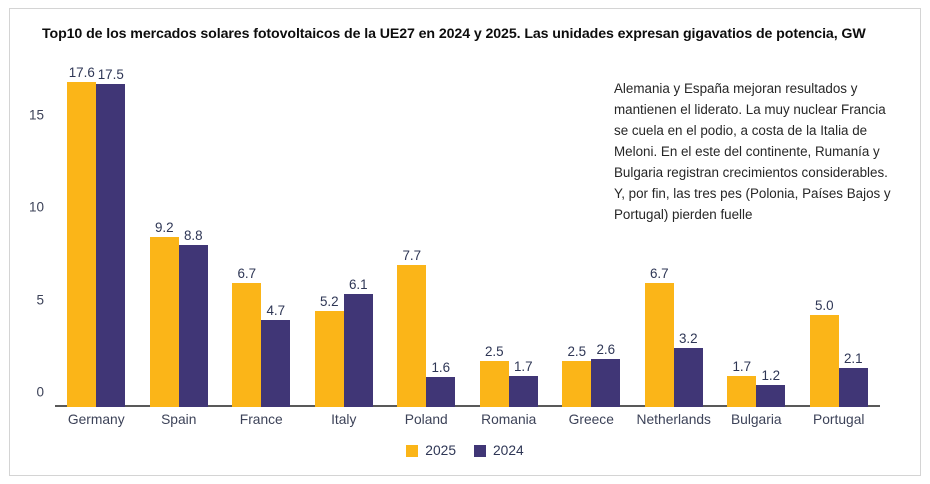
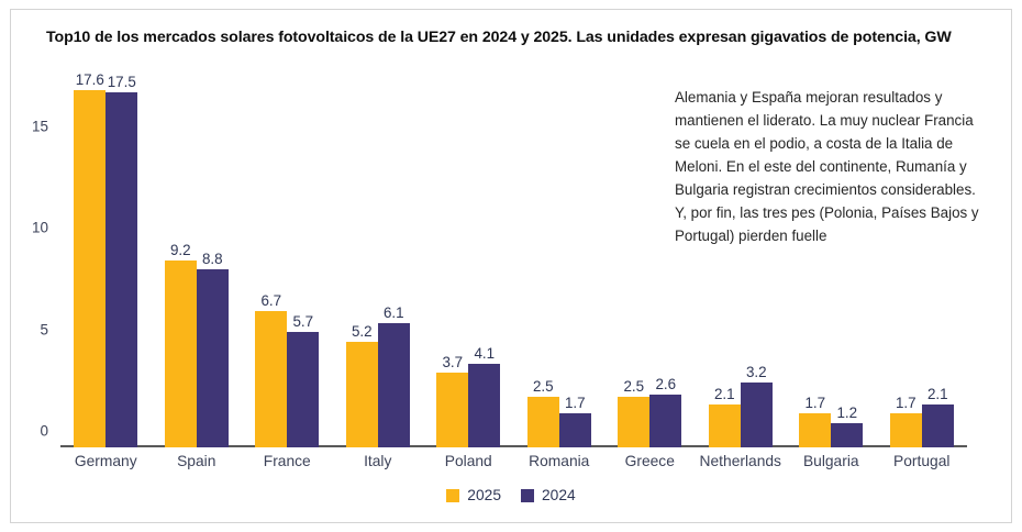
2024/France: 4.7 -> 5.7
2025/Poland: 7.7 -> 3.7
2024/Poland: 1.6 -> 4.1
2025/Netherlands: 6.7 -> 2.1
2025/Portugal: 5.0 -> 1.7
